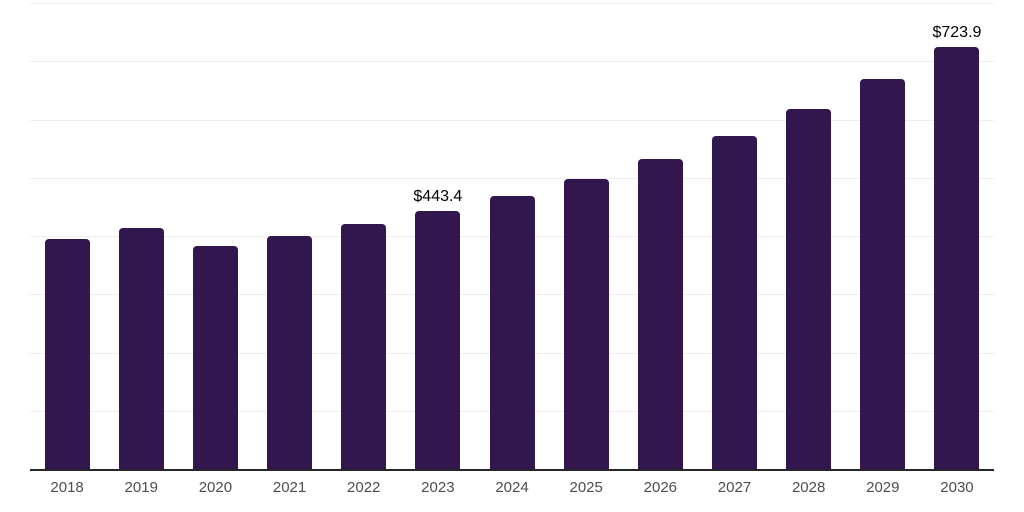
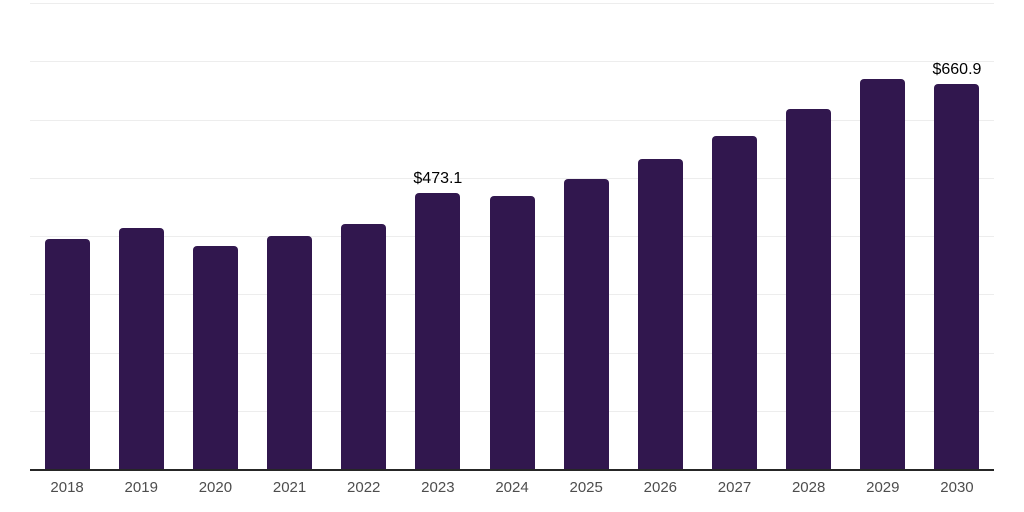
2023: $443.4 -> $473.1
2030: $723.9 -> $660.9
